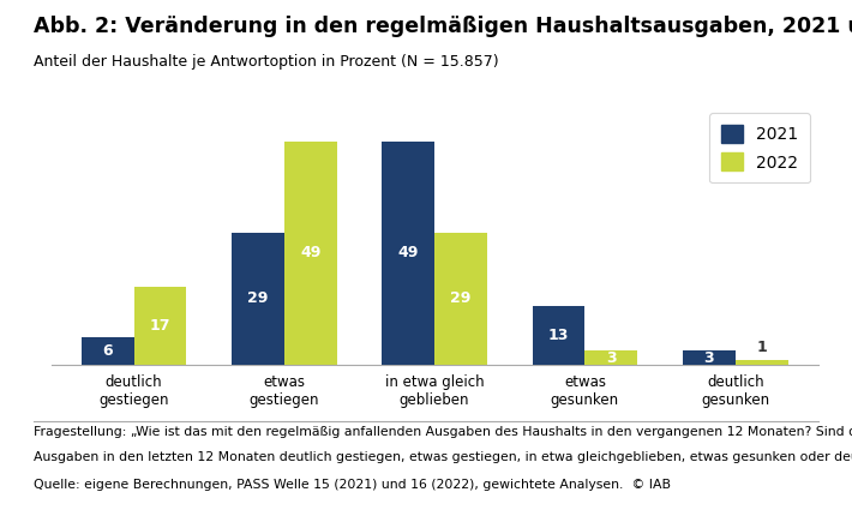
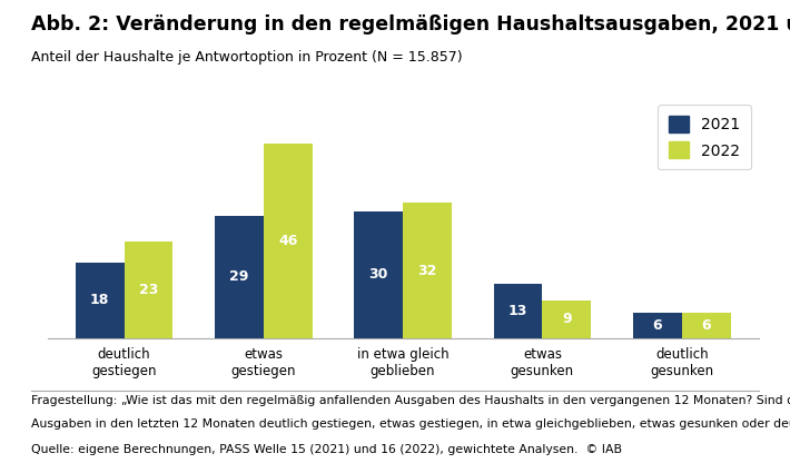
2021/deutlich gestiegen: 6 -> 18
2022/deutlich gestiegen: 17 -> 23
2022/etwas gestiegen: 49 -> 46
2021/in etwa gleich geblieben: 49 -> 30
2022/in etwa gleich geblieben: 29 -> 32
2022/etwas gesunken: 3 -> 9
2021/deutlich gesunken: 3 -> 6
2022/deutlich gesunken: 1 -> 6
